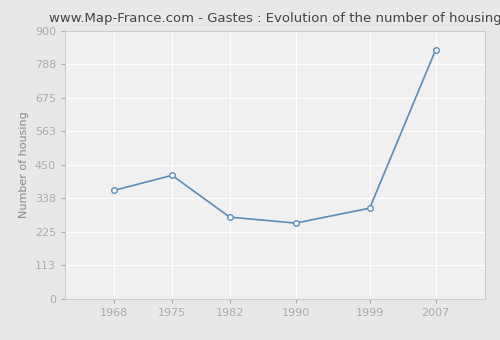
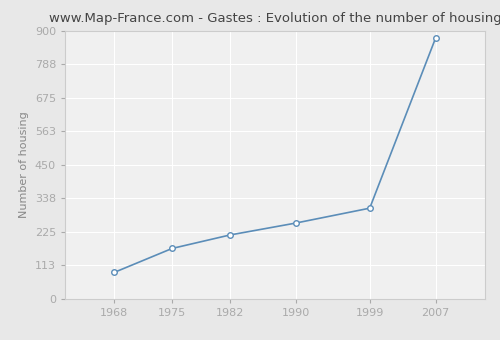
1968: 365 -> 90
1975: 415 -> 170
1982: 275 -> 215
2007: 835 -> 875
